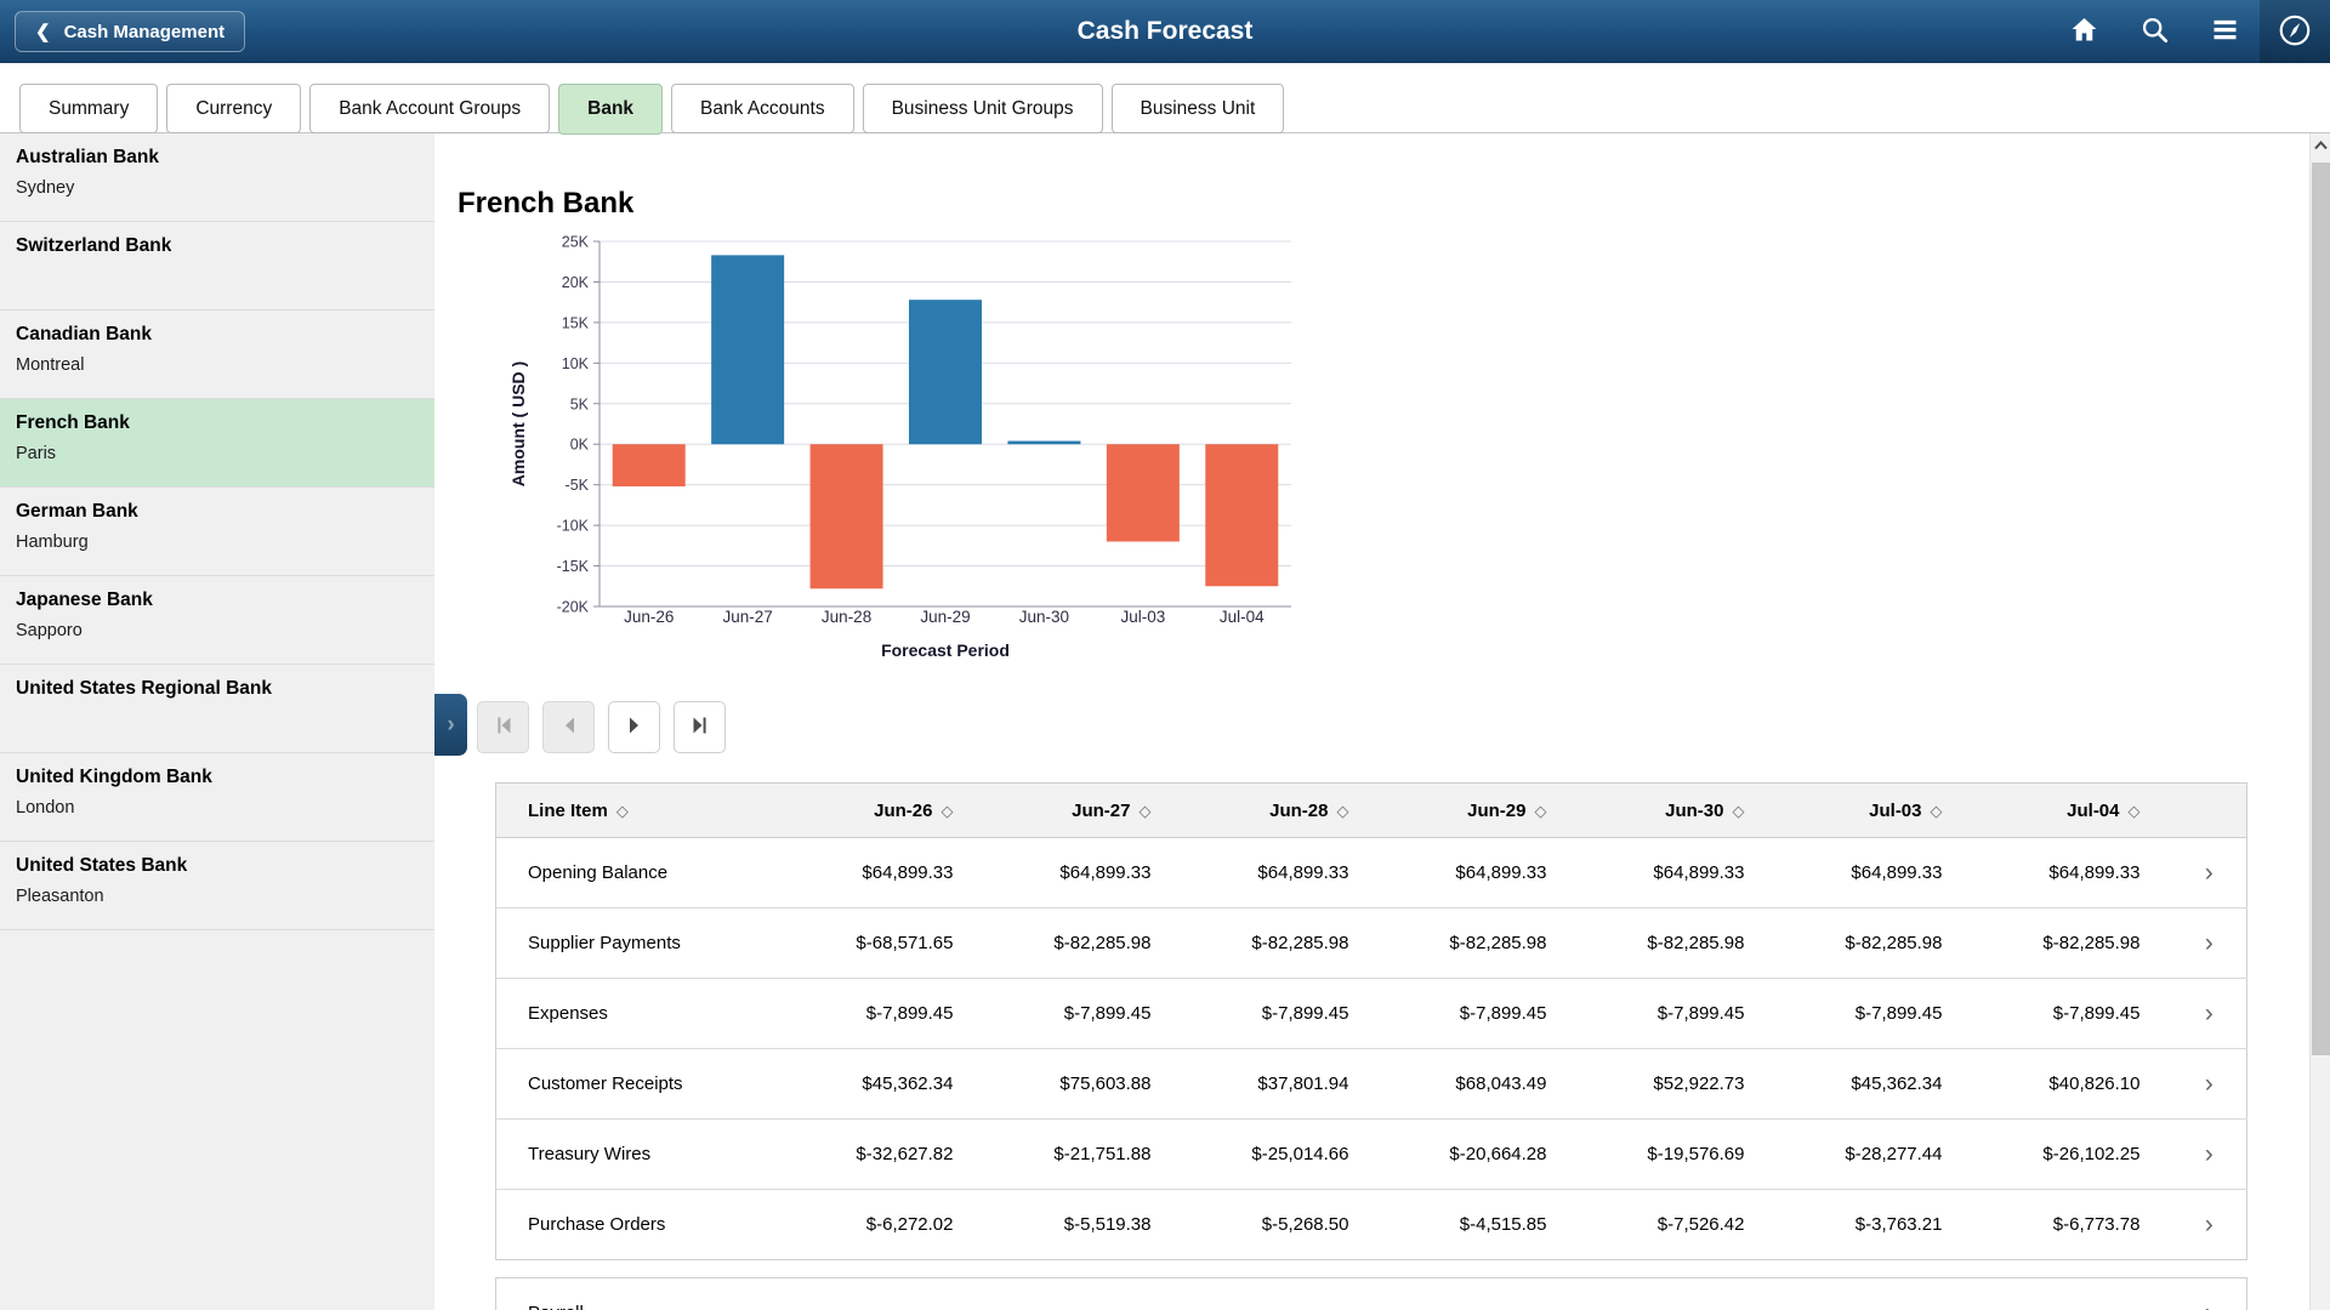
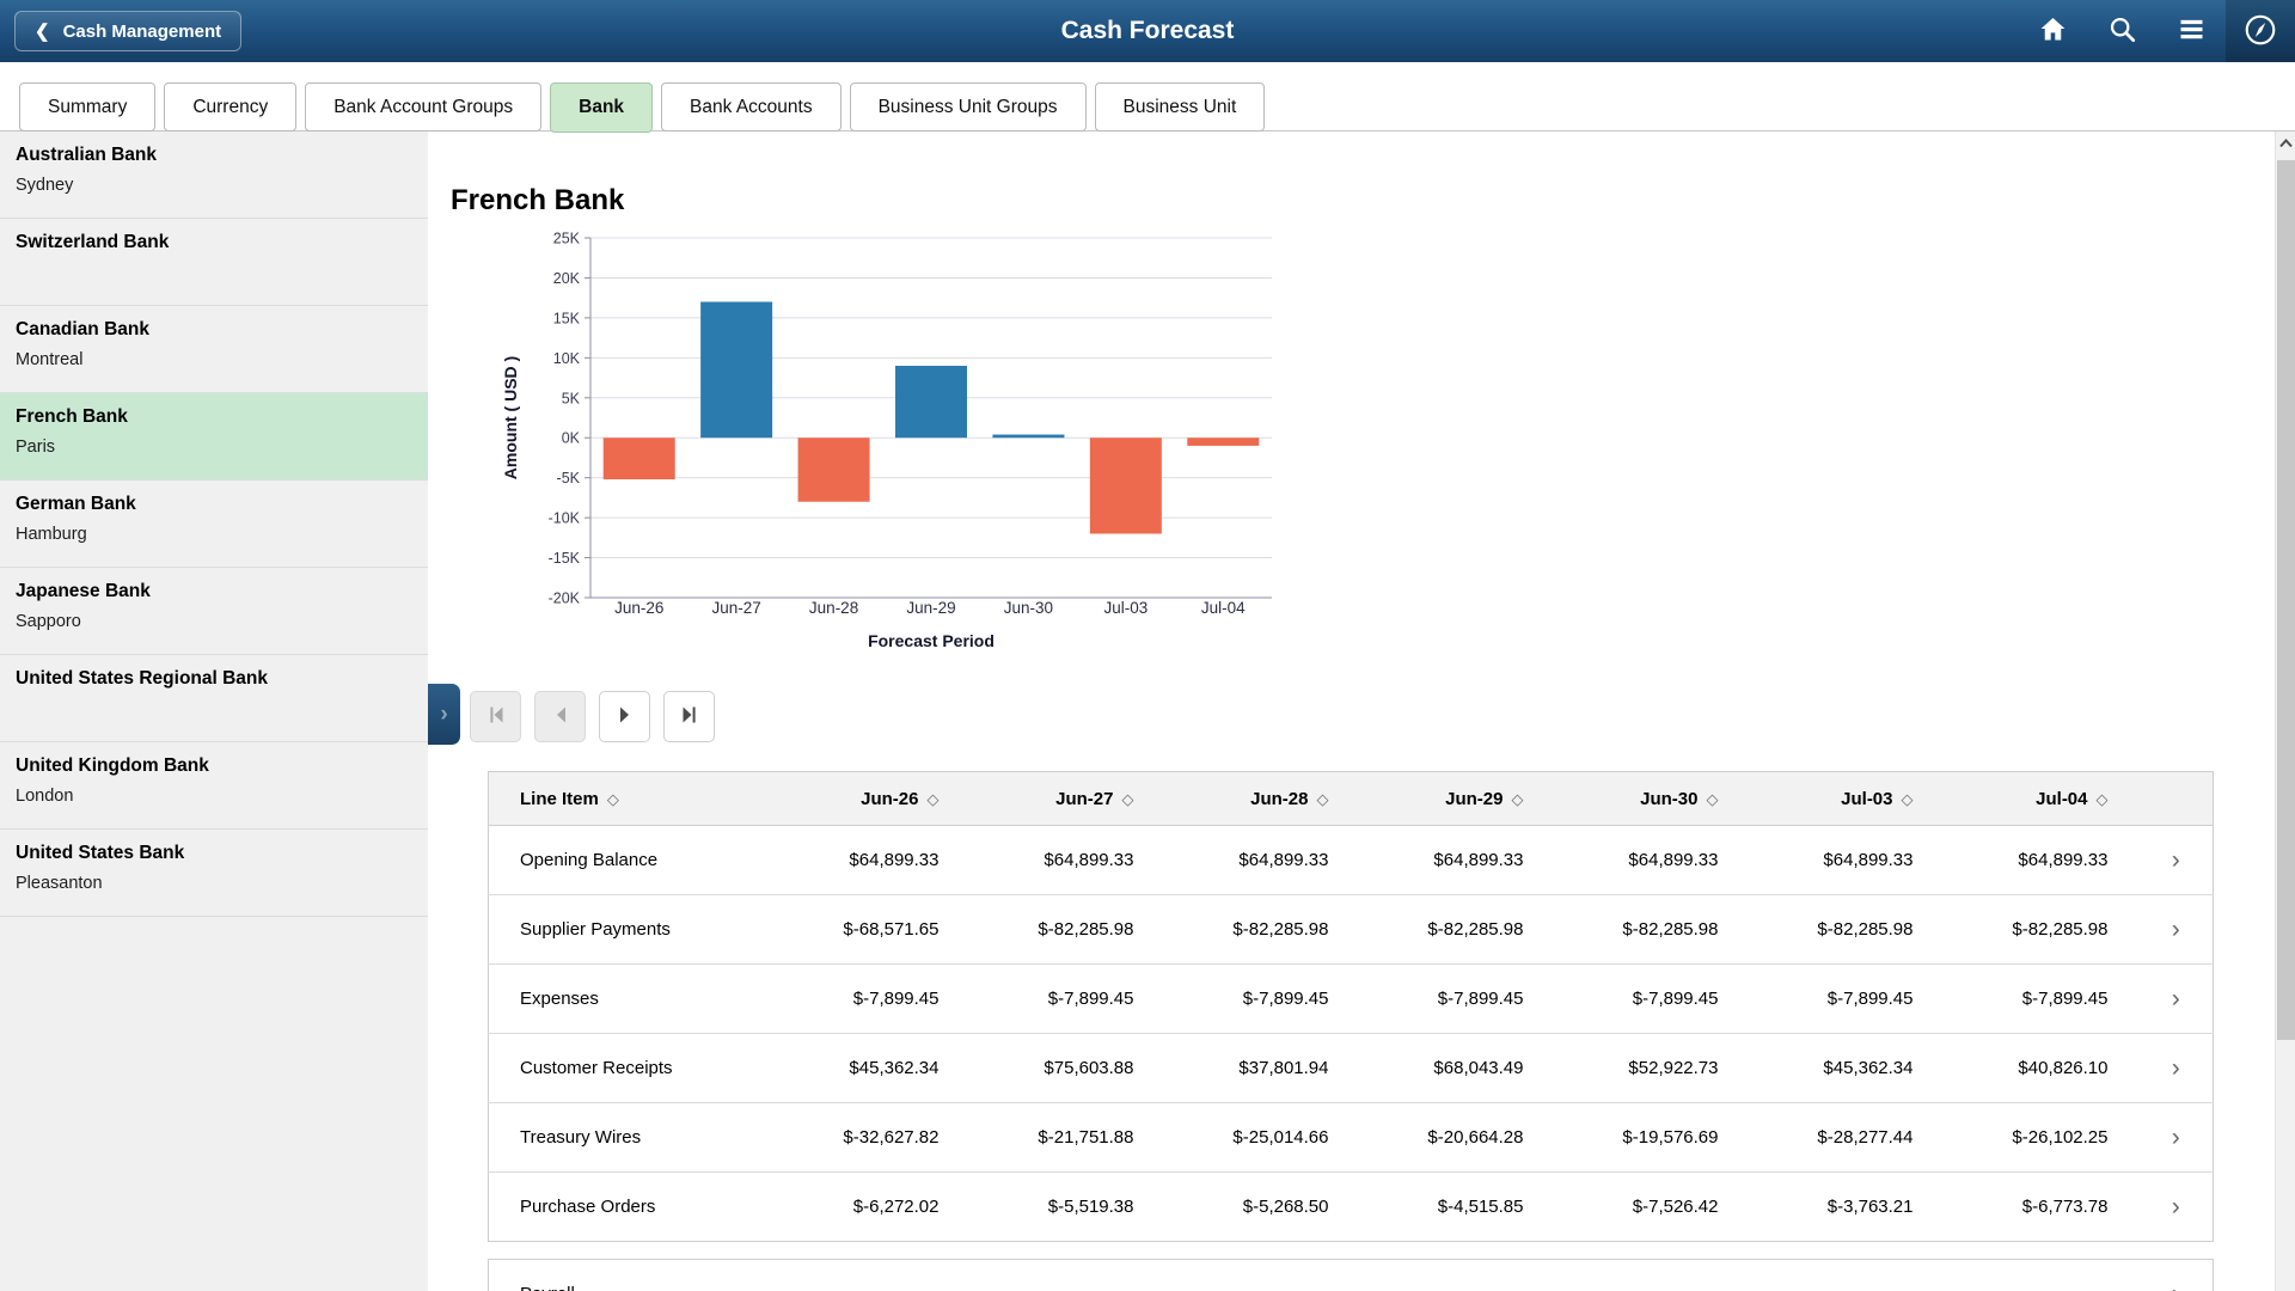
Jun-27: 23K -> 17K
Jun-28: -18K -> -8K
Jun-29: 18K -> 9K
Jul-04: -18K -> -1K
